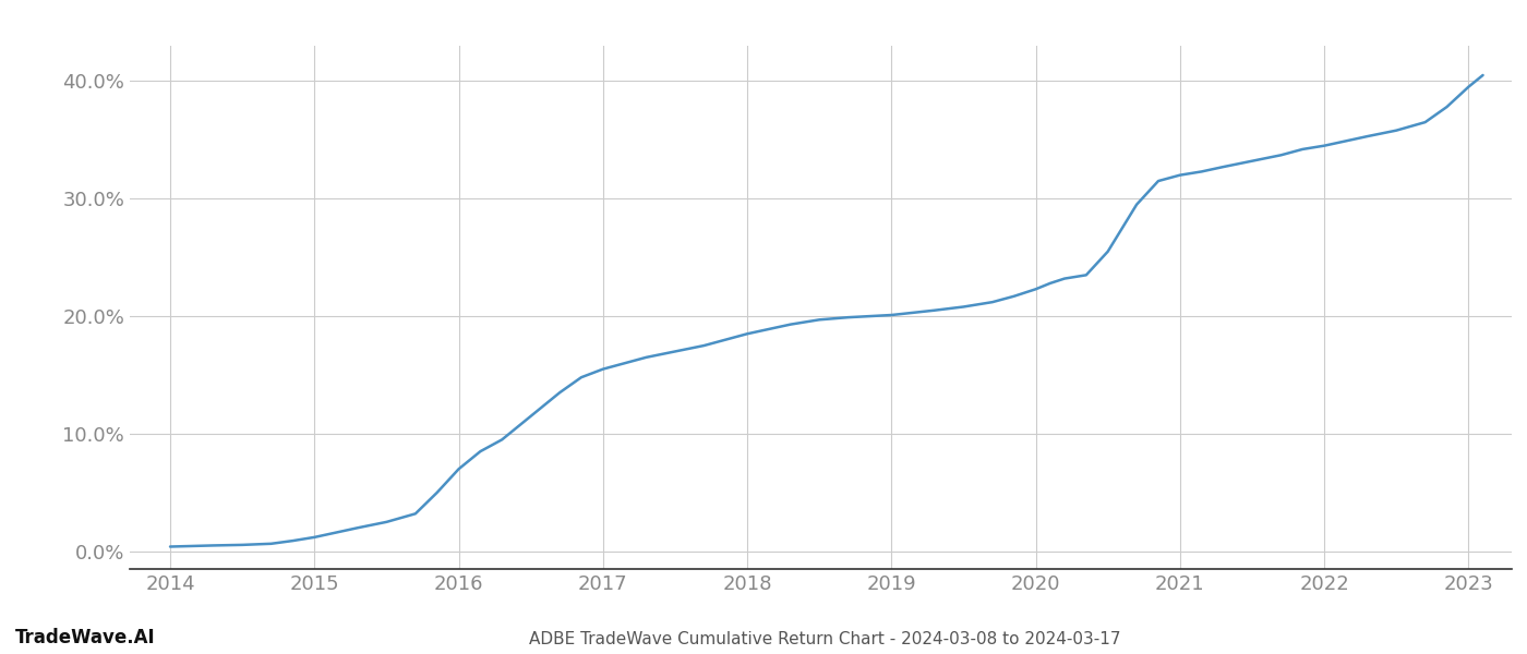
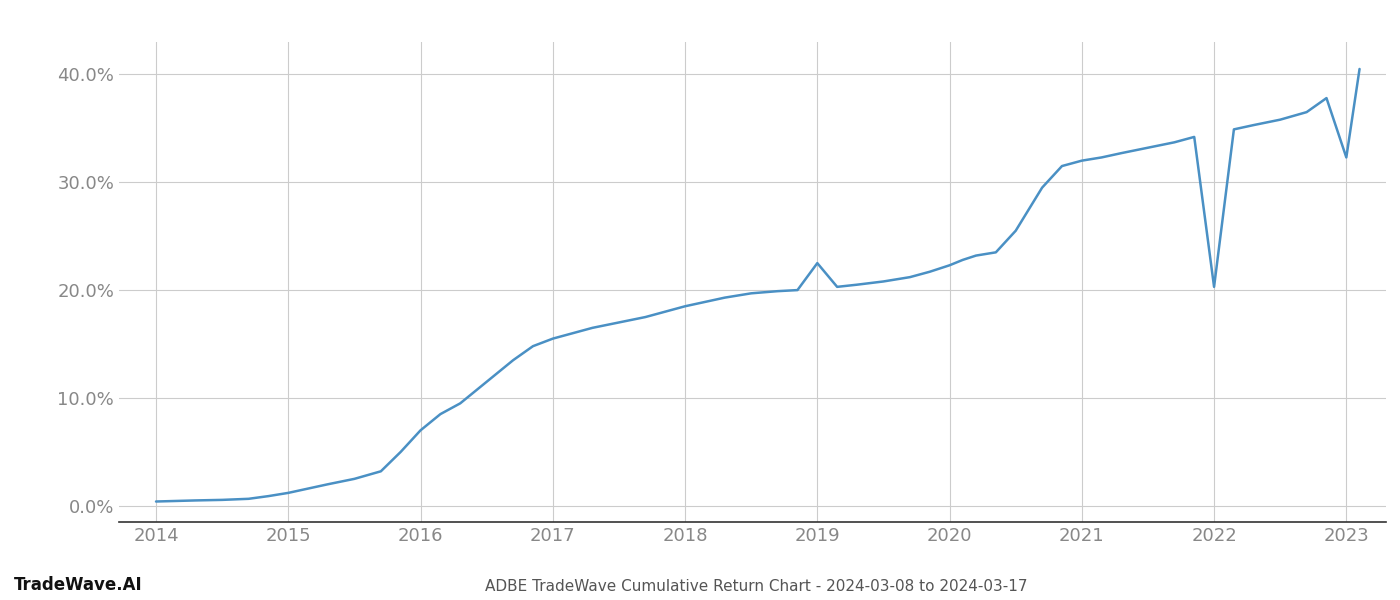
2019: 20.1% -> 22.5%
2022: 34.5% -> 20.3%
2023: 39.5% -> 32.3%
